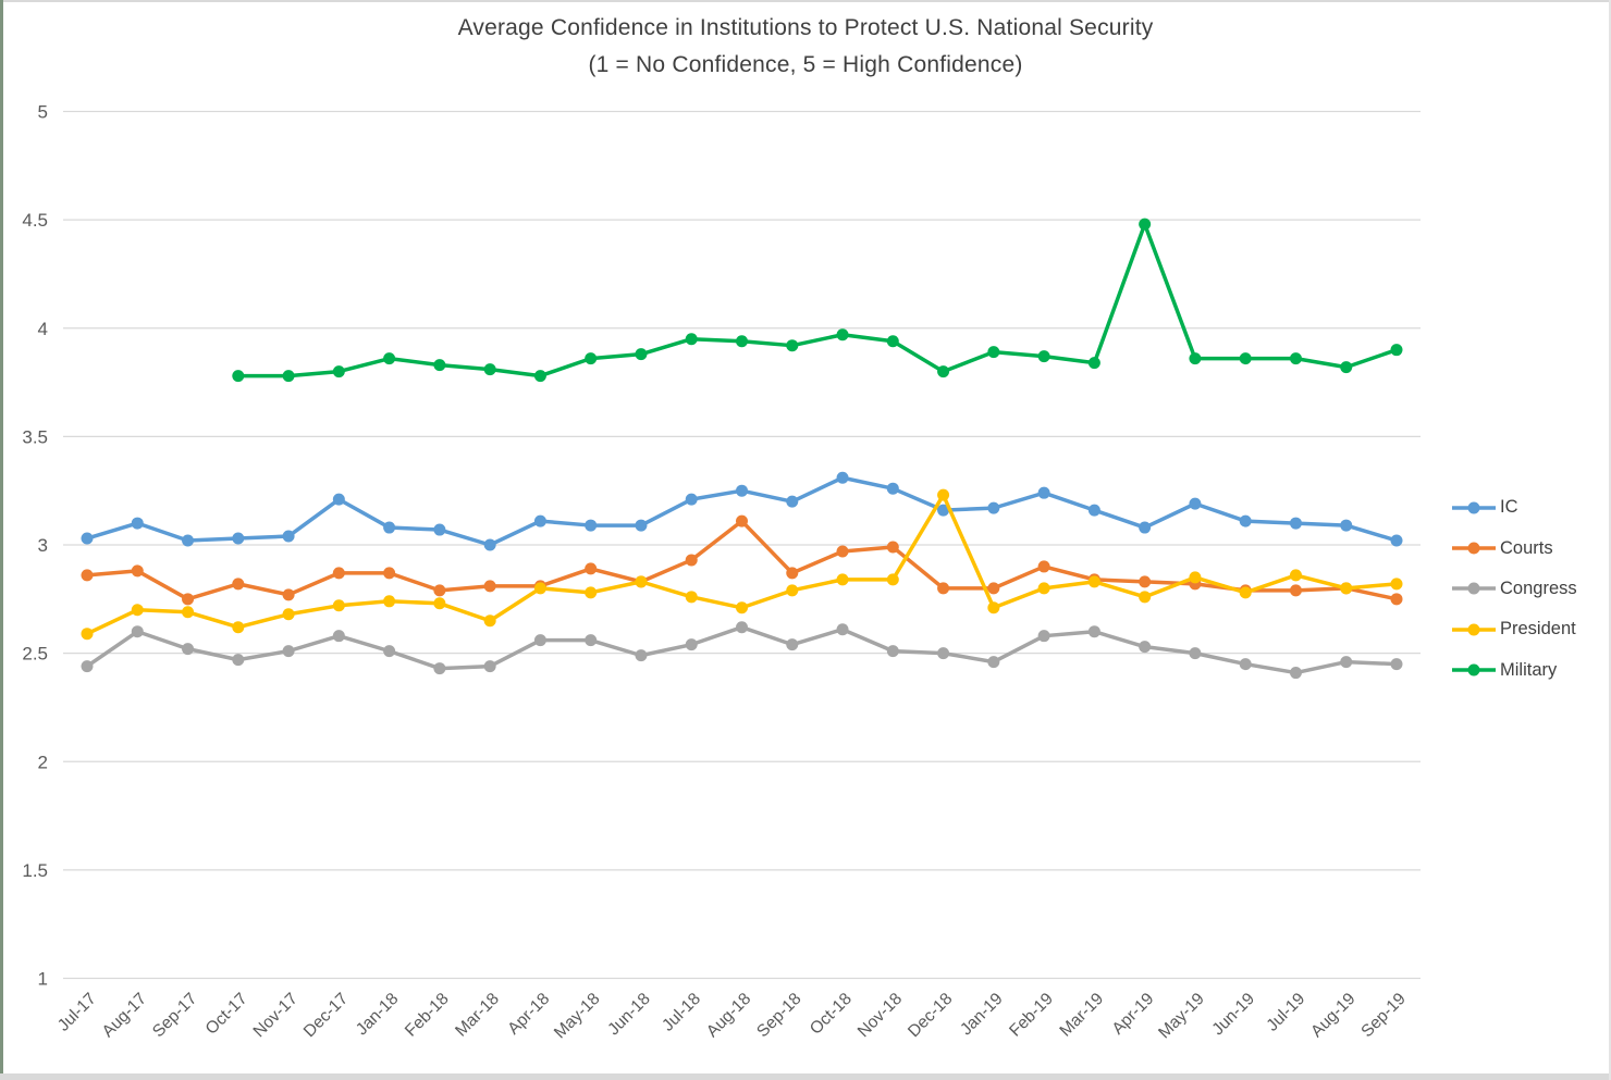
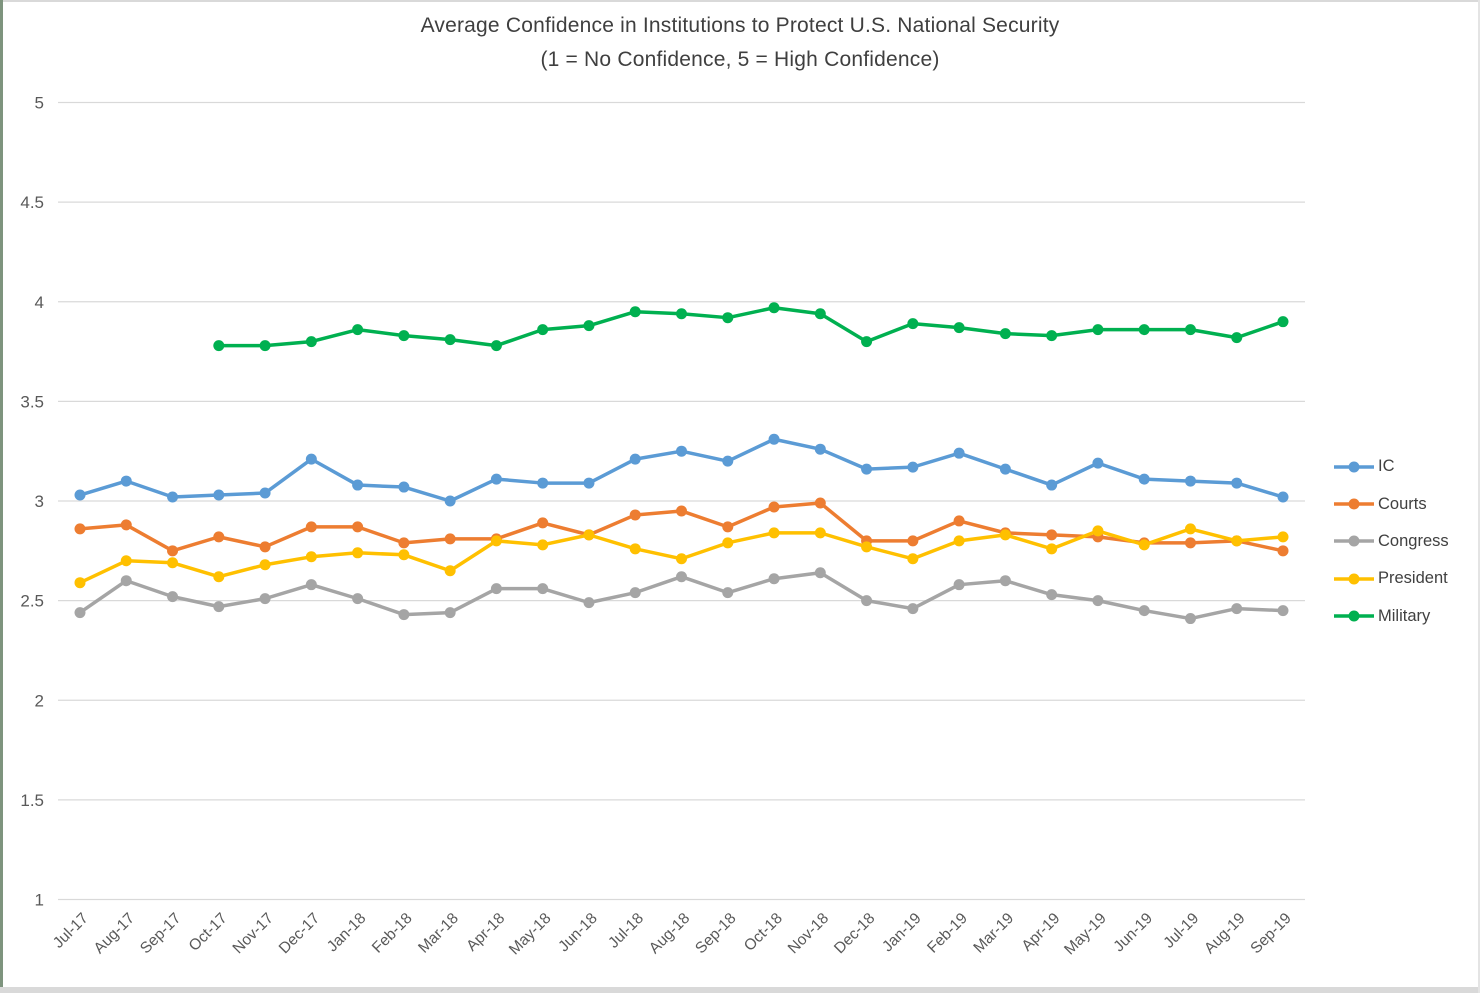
Courts/Aug-18: 3.11 -> 2.95
Congress/Nov-18: 2.51 -> 2.64
President/Dec-18: 3.23 -> 2.77
Military/Apr-19: 4.48 -> 3.83
